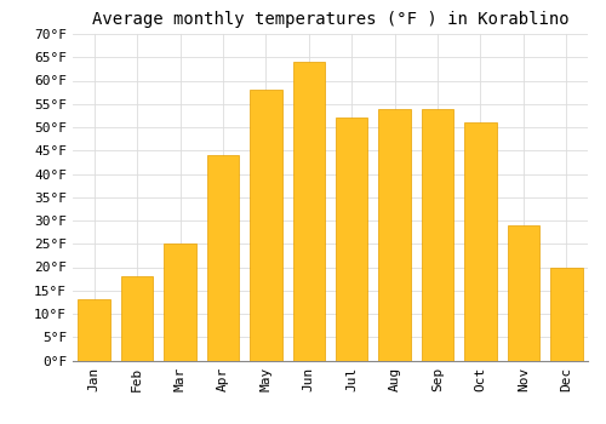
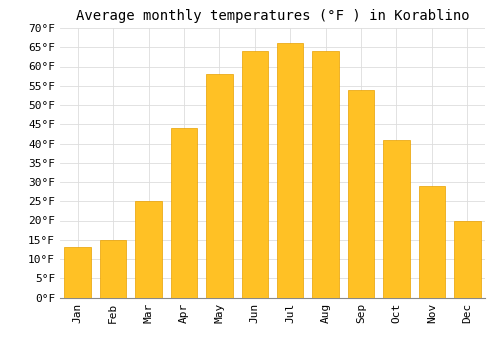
Feb: 18°F -> 15°F
Jul: 52°F -> 66°F
Aug: 54°F -> 64°F
Oct: 51°F -> 41°F
